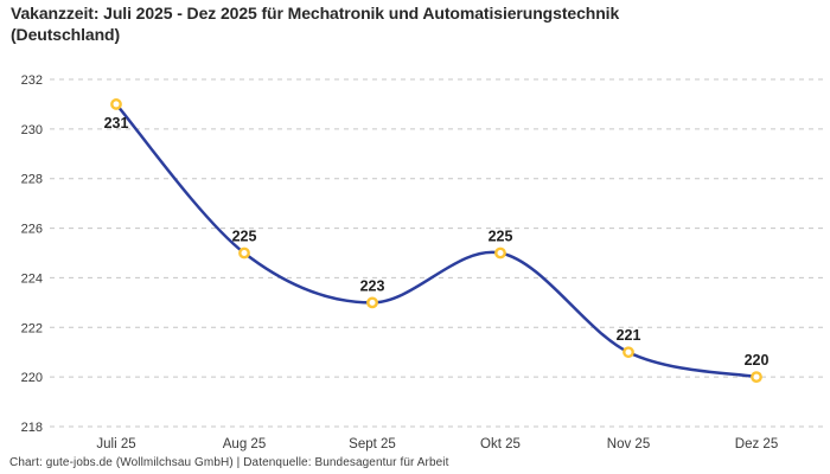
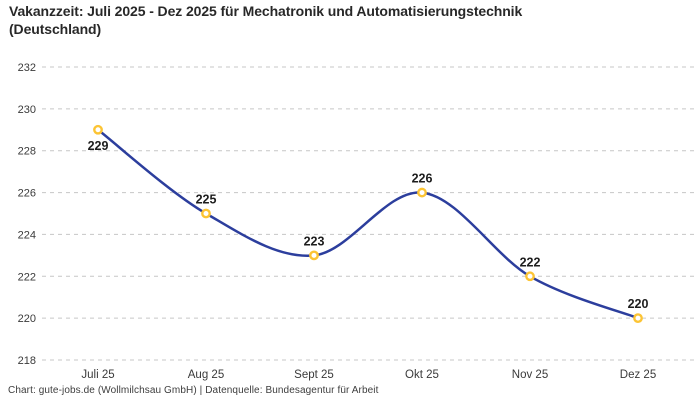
Juli 25: 231 -> 229
Okt 25: 225 -> 226
Nov 25: 221 -> 222
